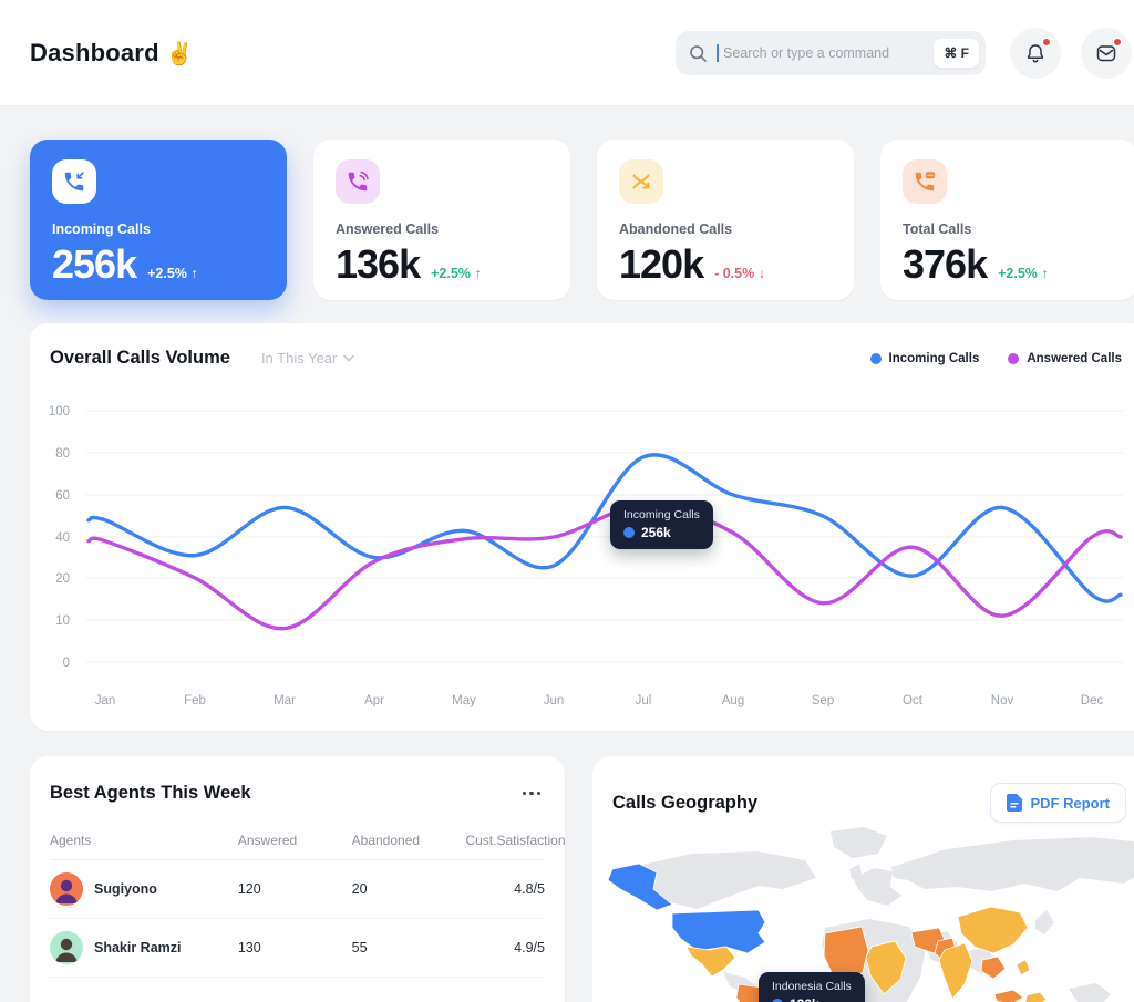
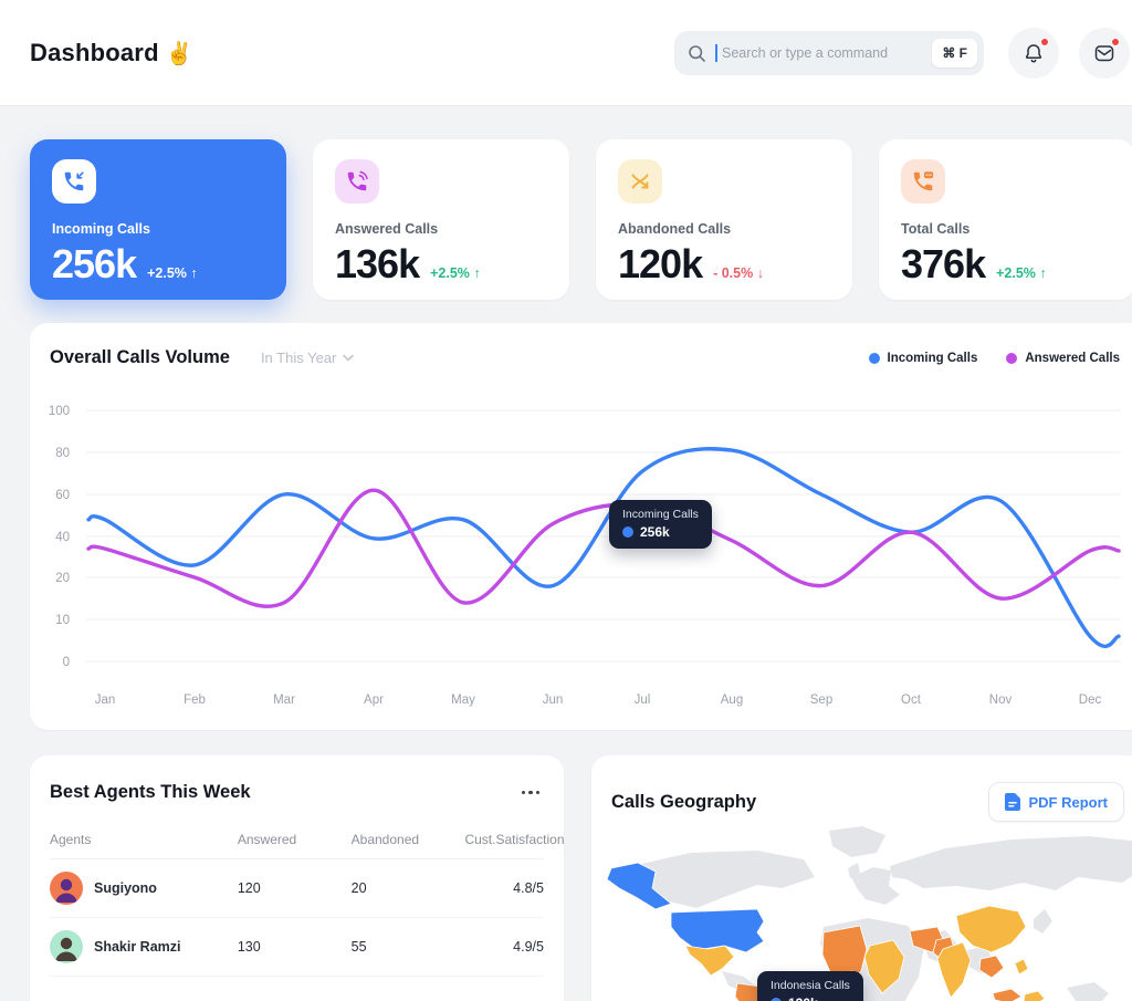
Answered Calls/Jan: 38 -> 34
Incoming Calls/Feb: 31 -> 26
Incoming Calls/Mar: 54 -> 60
Answered Calls/Mar: 8 -> 14
Incoming Calls/Apr: 30 -> 39
Answered Calls/Apr: 28 -> 62
Incoming Calls/May: 43 -> 48
Answered Calls/May: 39 -> 14
Incoming Calls/Jun: 26 -> 18
Answered Calls/Jun: 40 -> 46
Incoming Calls/Jul: 78 -> 71
Incoming Calls/Aug: 60 -> 81
Answered Calls/Aug: 42 -> 38
Incoming Calls/Sep: 50 -> 60
Answered Calls/Sep: 14 -> 18
Incoming Calls/Oct: 21 -> 42
Answered Calls/Oct: 35 -> 42
Incoming Calls/Nov: 54 -> 57
Answered Calls/Nov: 11 -> 15
Incoming Calls/Dec: 16 -> 6
Answered Calls/Dec: 40 -> 33
